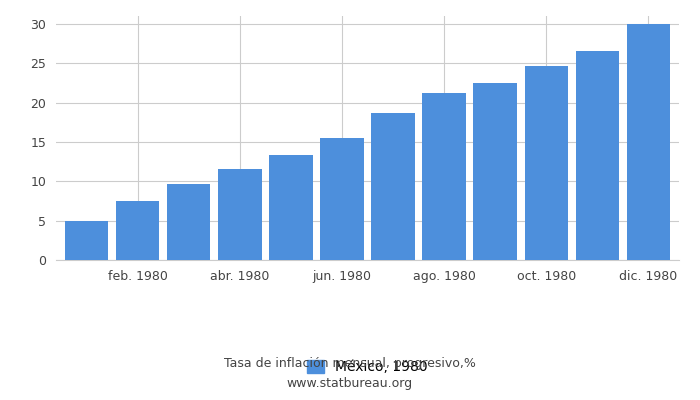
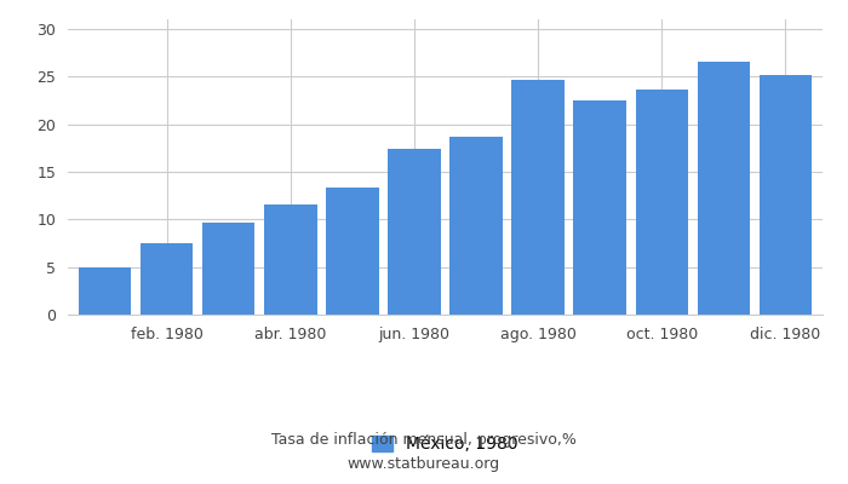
jun. 1980: 15.5 -> 17.4
ago. 1980: 21.2 -> 24.6
oct. 1980: 24.6 -> 23.6
dic. 1980: 30.0 -> 25.2
